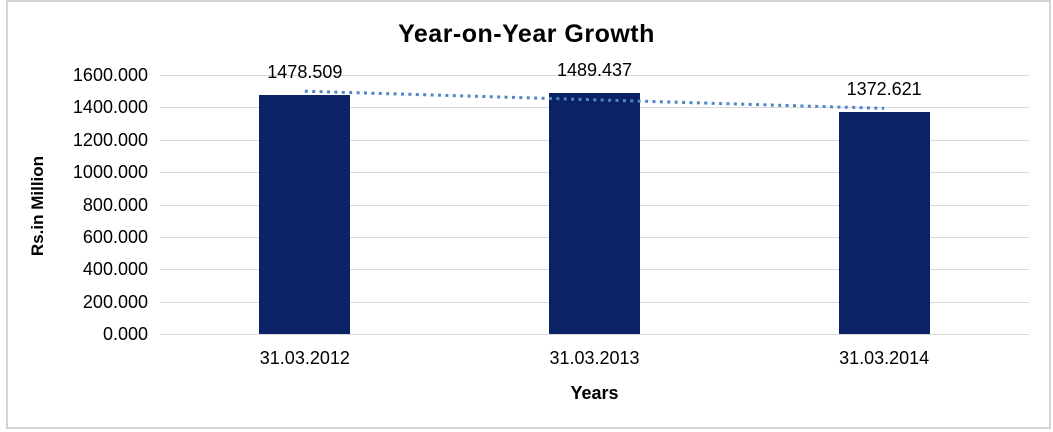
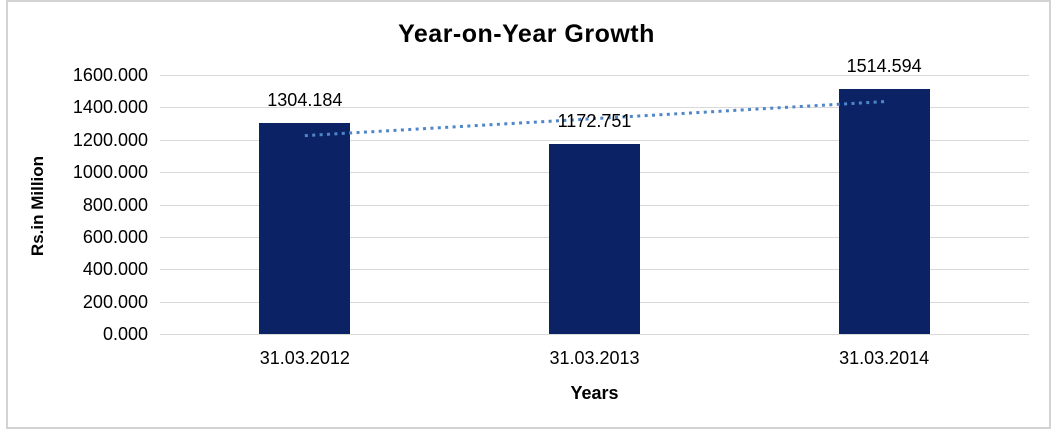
31.03.2012: 1478.509 -> 1304.184
31.03.2013: 1489.437 -> 1172.751
31.03.2014: 1372.621 -> 1514.594
